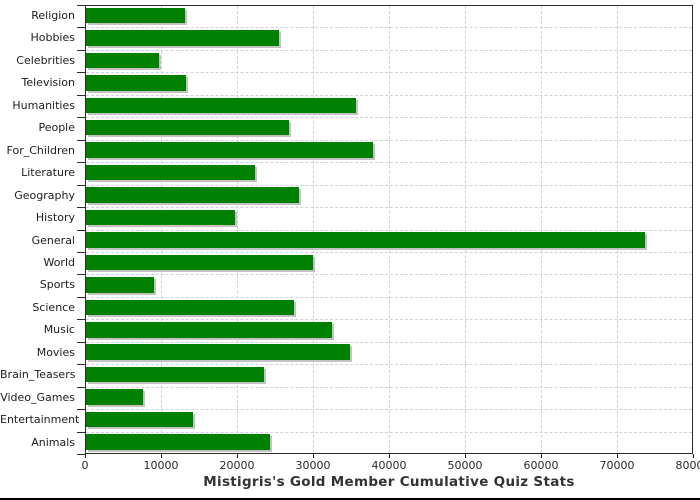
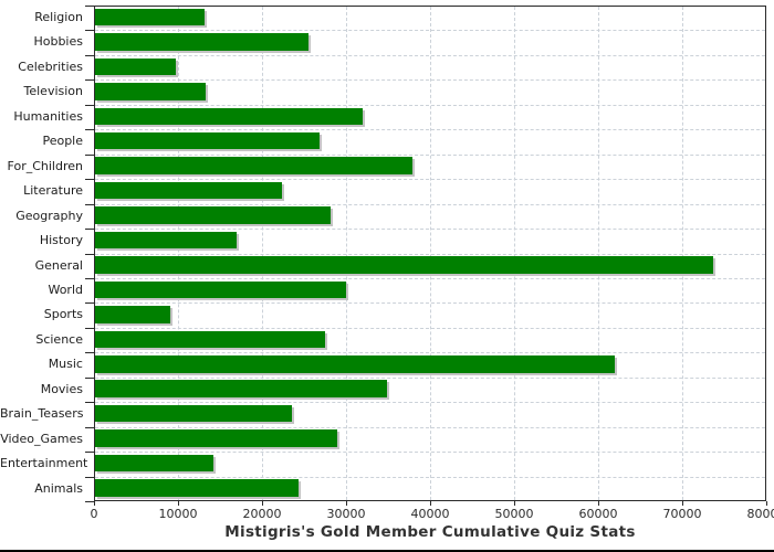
Humanities: 36000 -> 32000
History: 20000 -> 17000
Music: 32000 -> 62000
Video_Games: 8000 -> 29000
